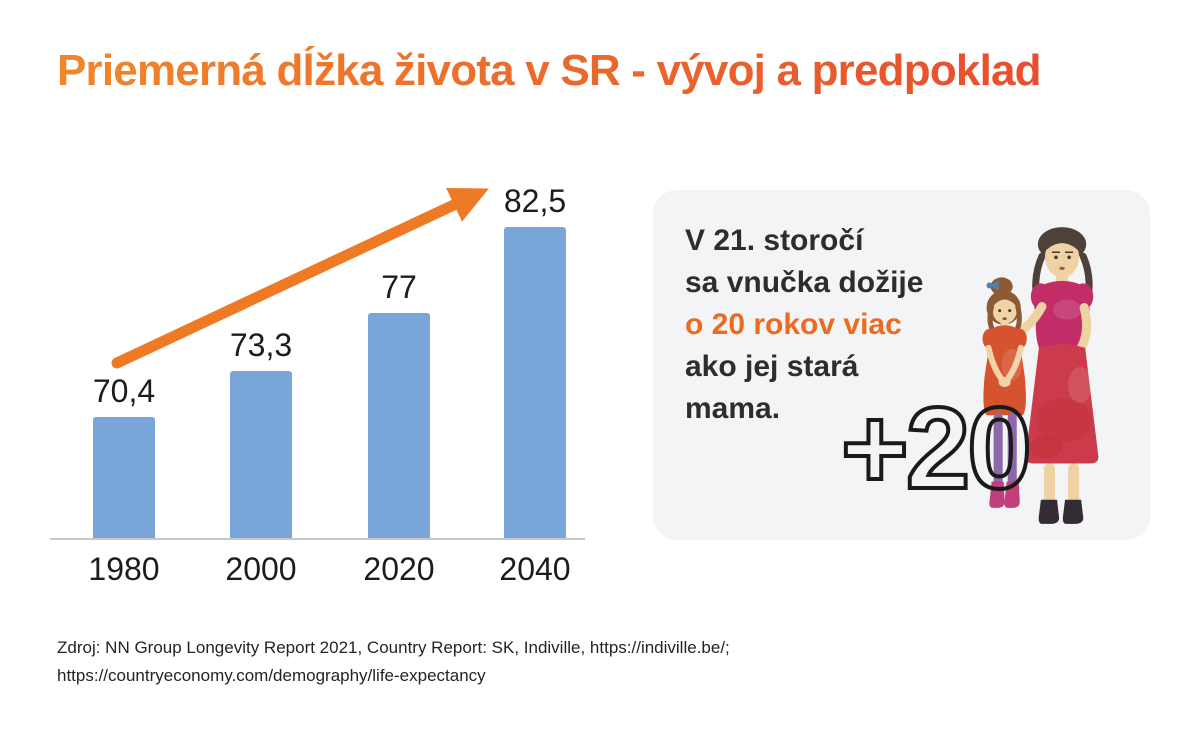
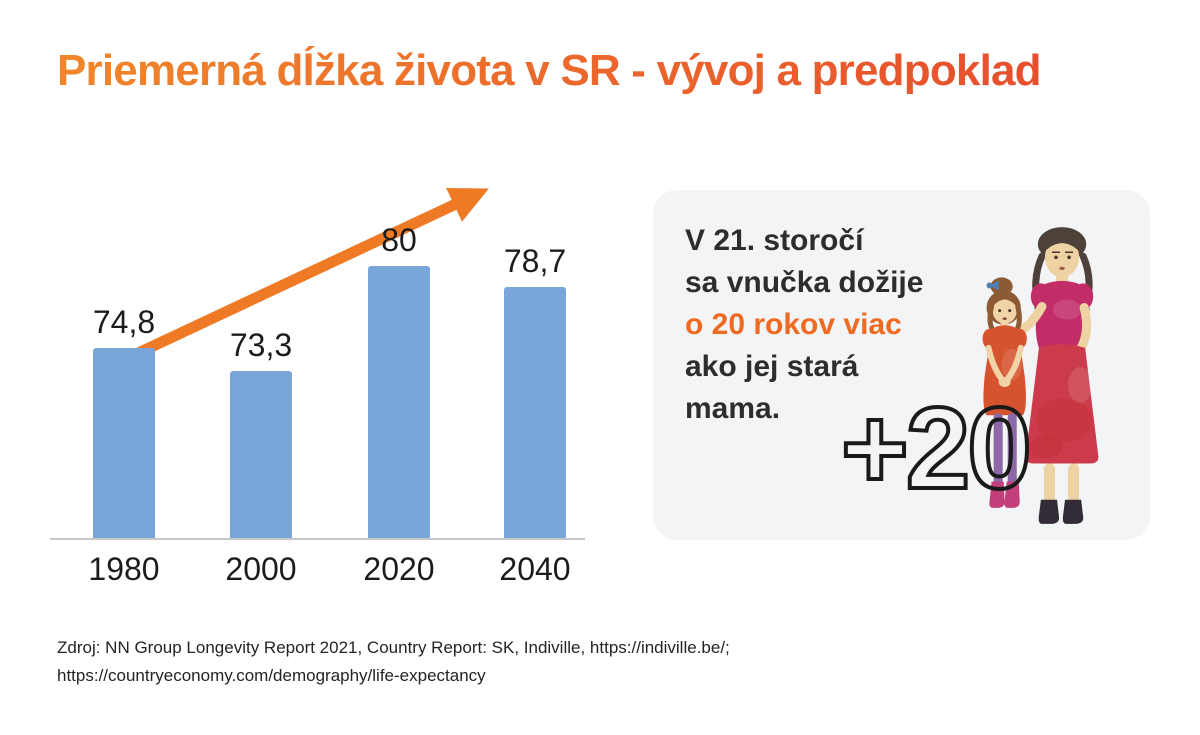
1980: 70,4 -> 74,8
2020: 77 -> 80
2040: 82,5 -> 78,7
